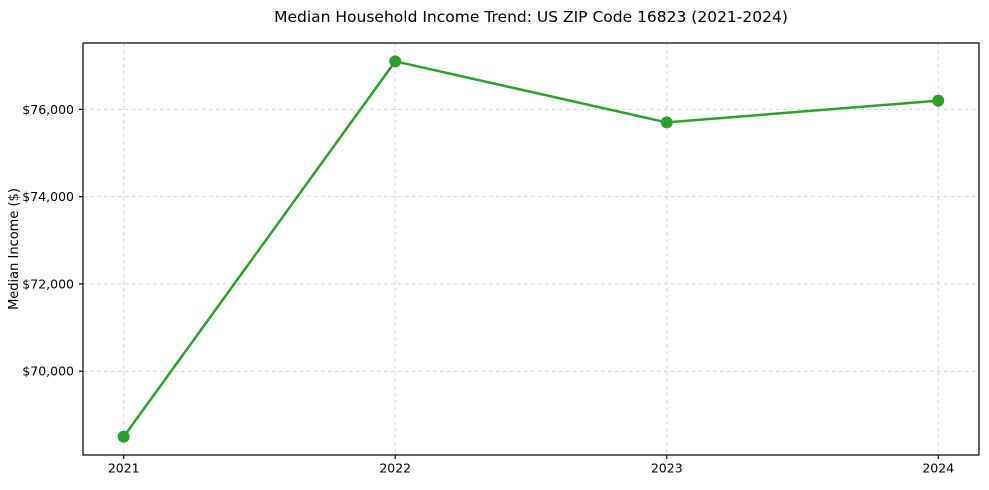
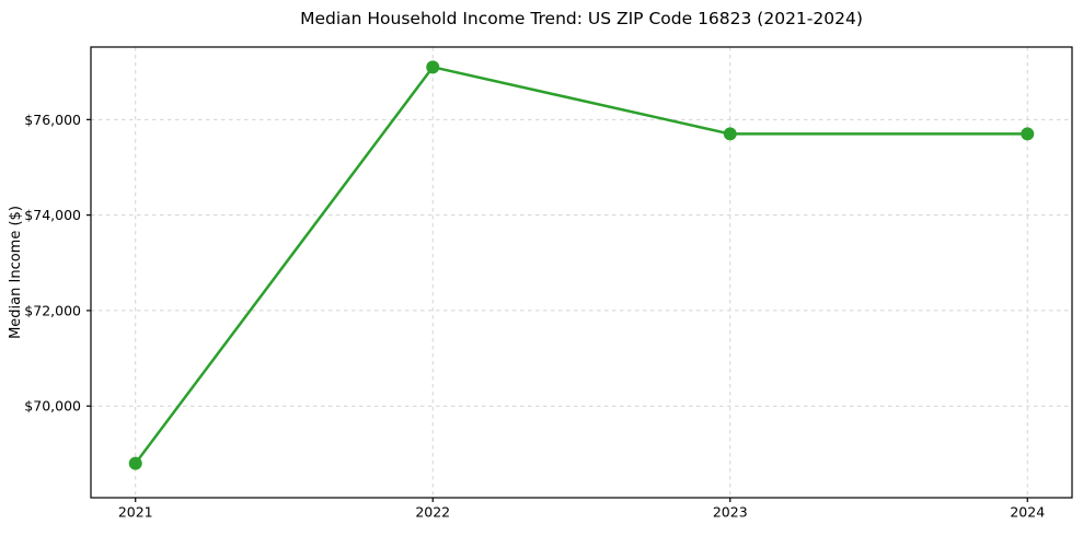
2021: $68500 -> $68800
2024: $76200 -> $75700
